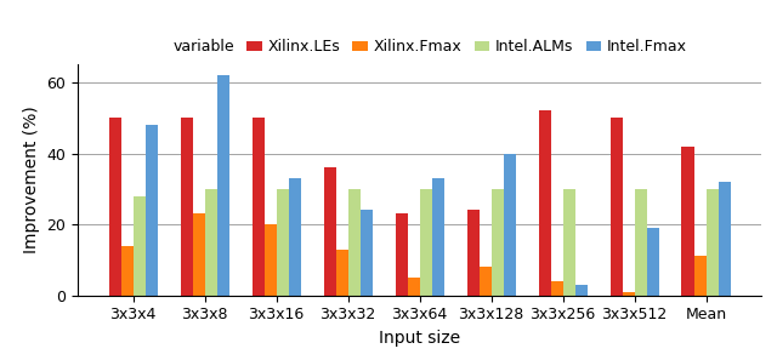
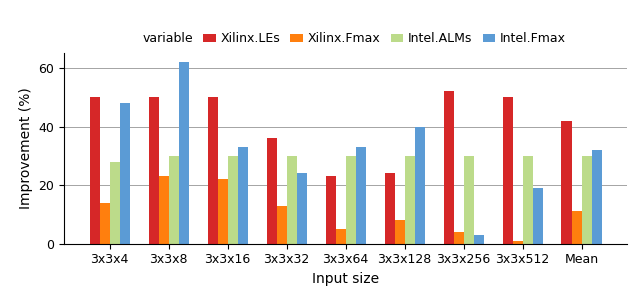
Xilinx.Fmax/3x3x16: 20 -> 22
